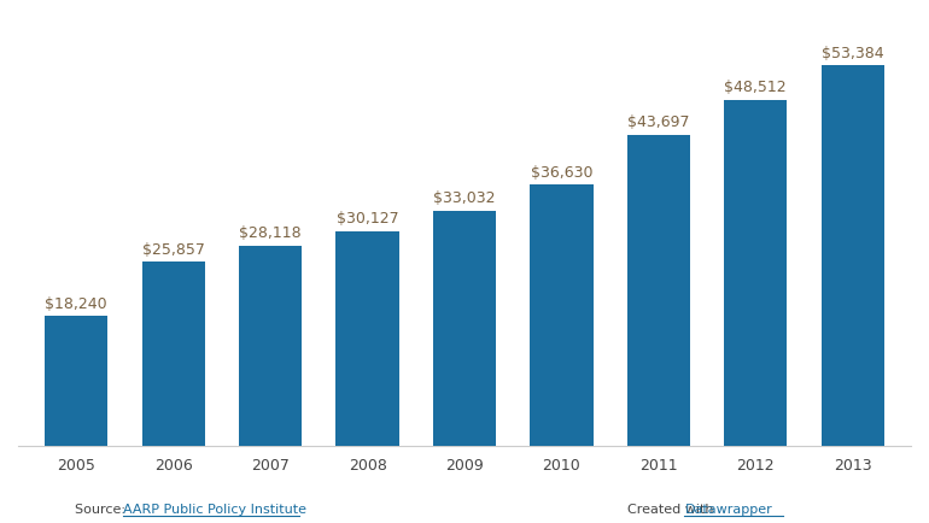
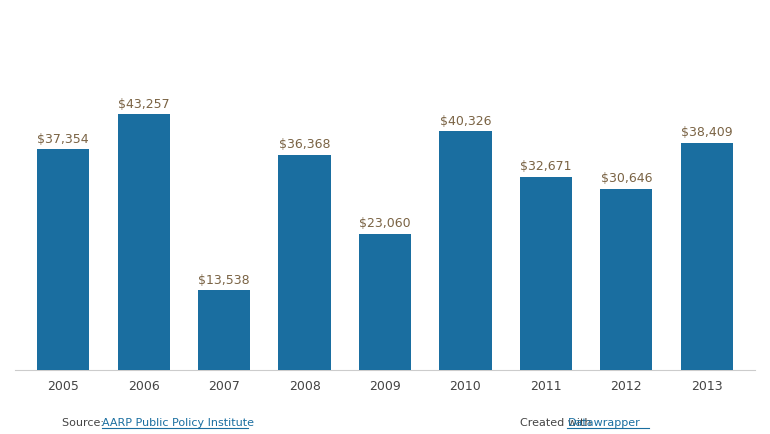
2005: $18,240 -> $37,354
2006: $25,857 -> $43,257
2007: $28,118 -> $13,538
2008: $30,127 -> $36,368
2009: $33,032 -> $23,060
2010: $36,630 -> $40,326
2011: $43,697 -> $32,671
2012: $48,512 -> $30,646
2013: $53,384 -> $38,409
